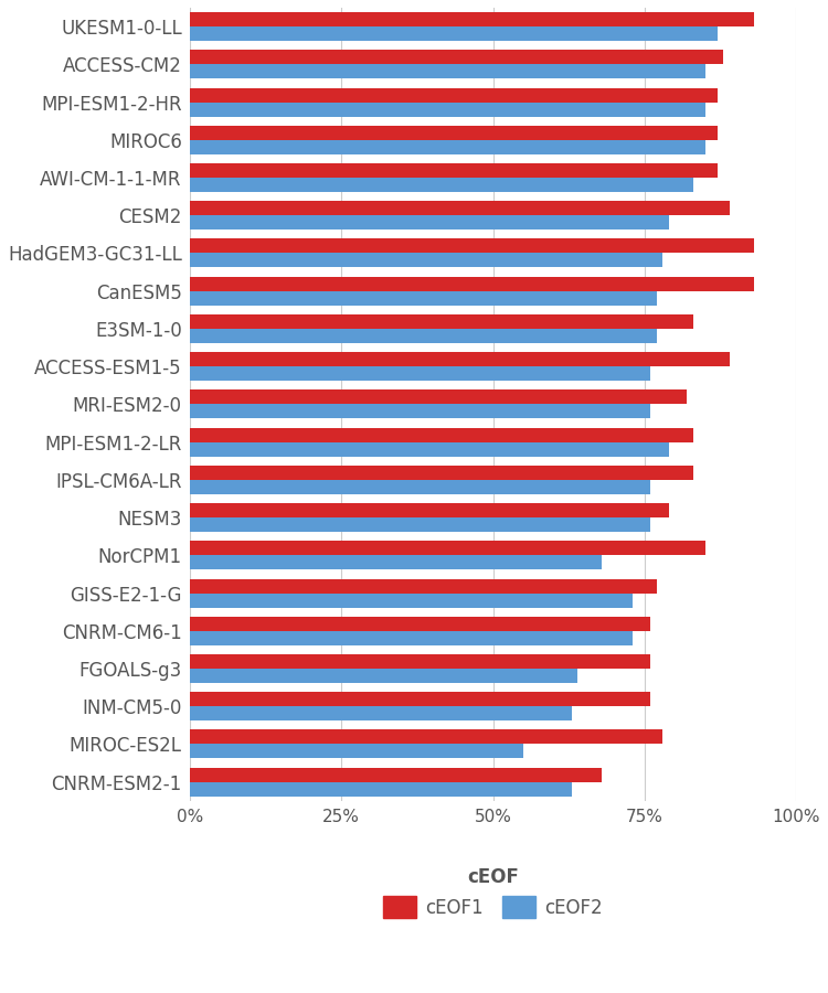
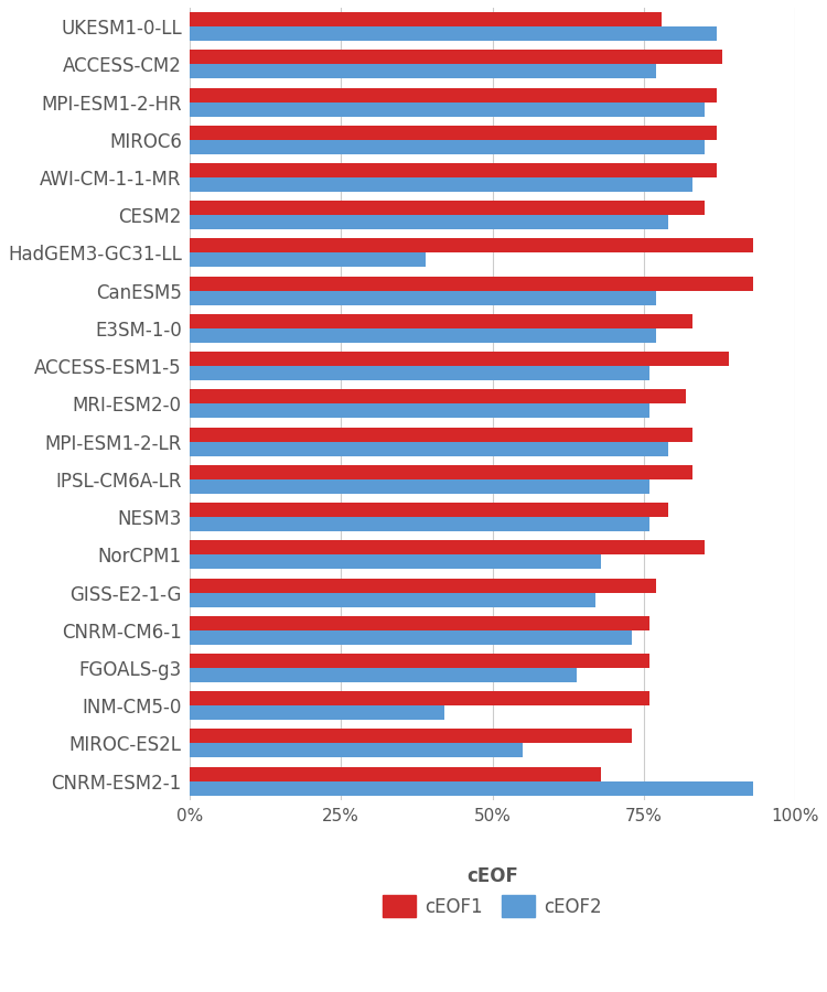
cEOF1/UKESM1-0-LL: 93% -> 78%
cEOF2/ACCESS-CM2: 85% -> 77%
cEOF1/CESM2: 89% -> 85%
cEOF2/HadGEM3-GC31-LL: 78% -> 39%
cEOF2/GISS-E2-1-G: 73% -> 67%
cEOF2/INM-CM5-0: 63% -> 42%
cEOF1/MIROC-ES2L: 78% -> 73%
cEOF2/CNRM-ESM2-1: 63% -> 93%
